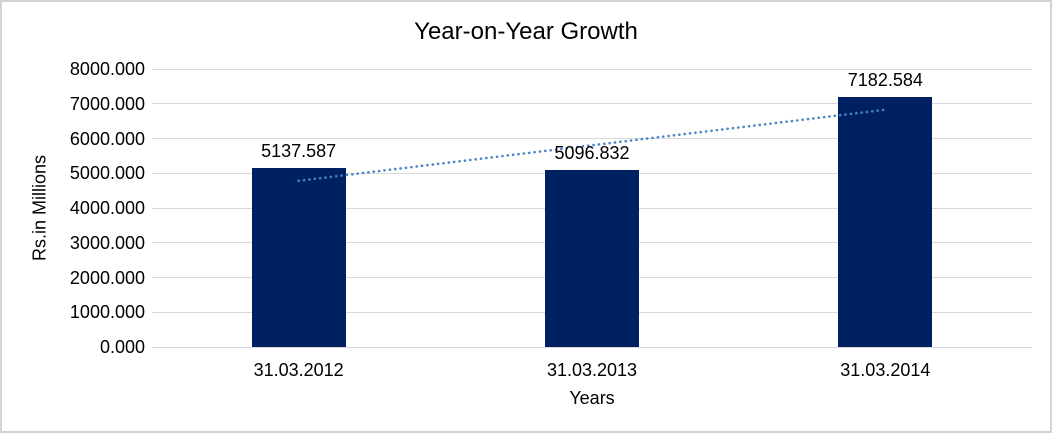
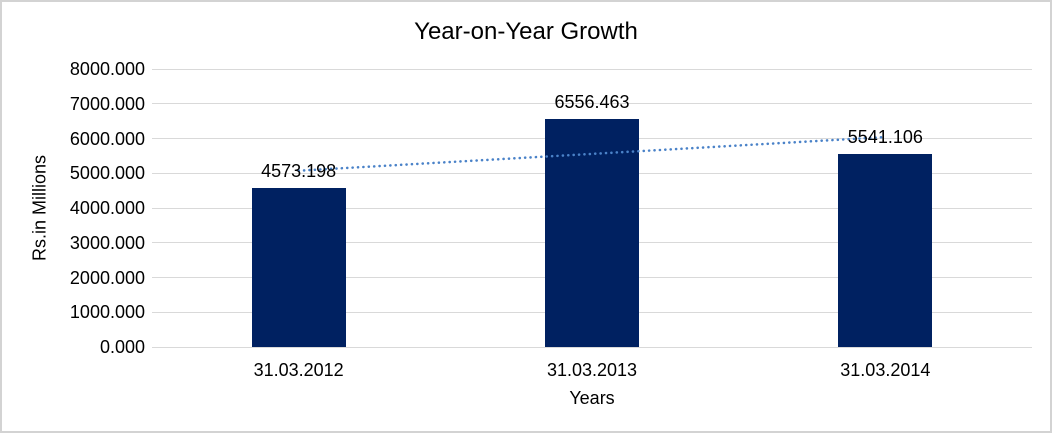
31.03.2012: 5137.587 -> 4573.198
31.03.2013: 5096.832 -> 6556.463
31.03.2014: 7182.584 -> 5541.106
